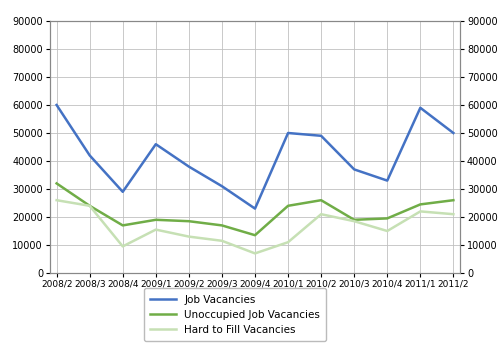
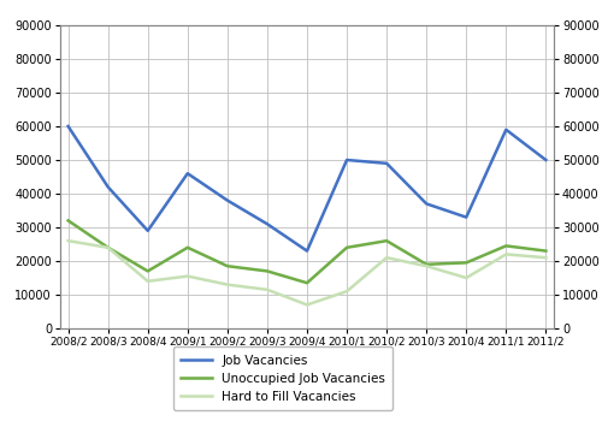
Hard to Fill Vacancies/2008/4: 9500 -> 14000
Unoccupied Job Vacancies/2009/1: 19000 -> 24000
Unoccupied Job Vacancies/2011/2: 26000 -> 23000
